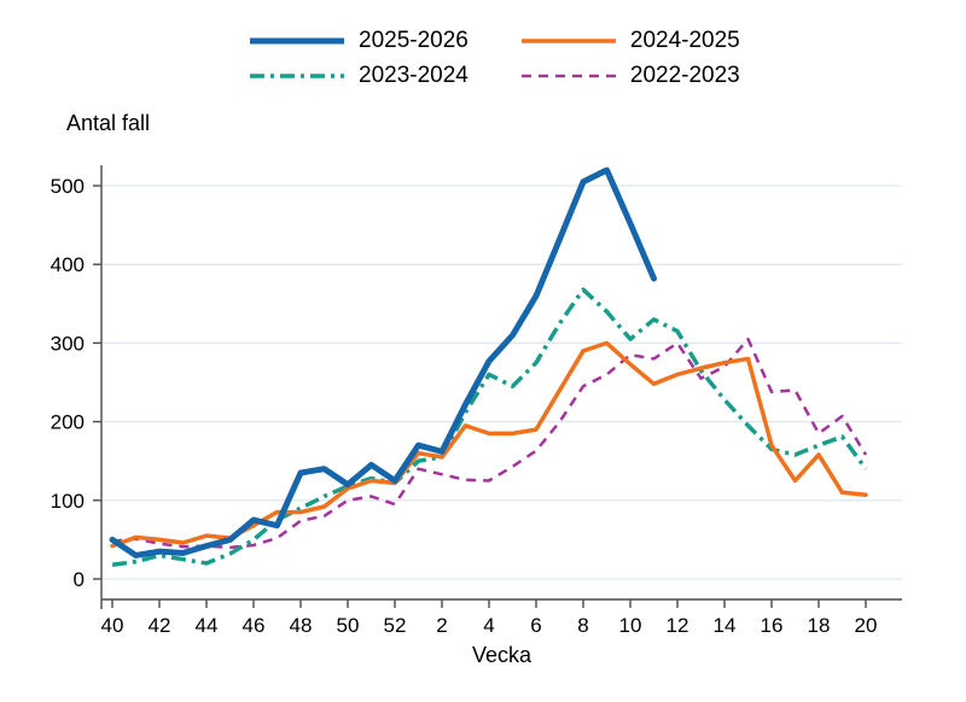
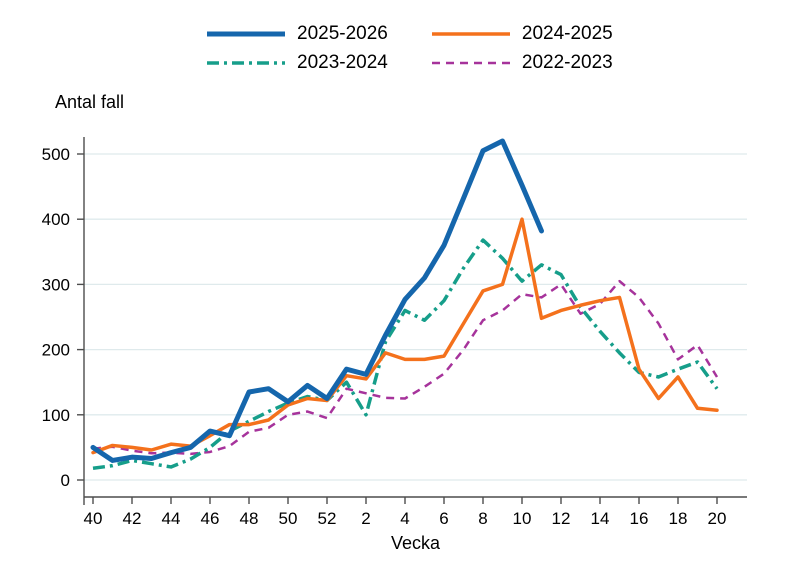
2023-2024/2: 160 -> 100
2024-2025/10: 270 -> 400
2022-2023/16: 240 -> 280
